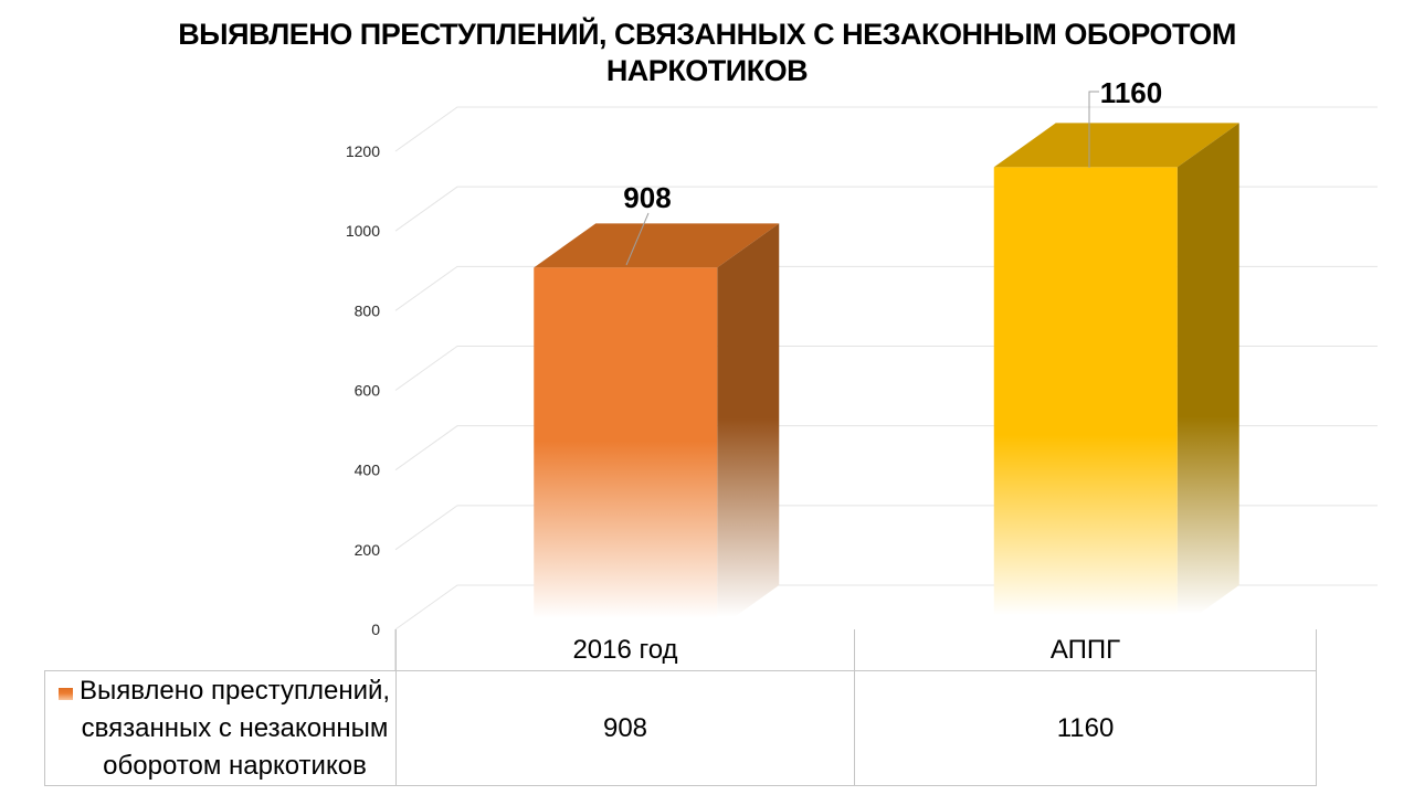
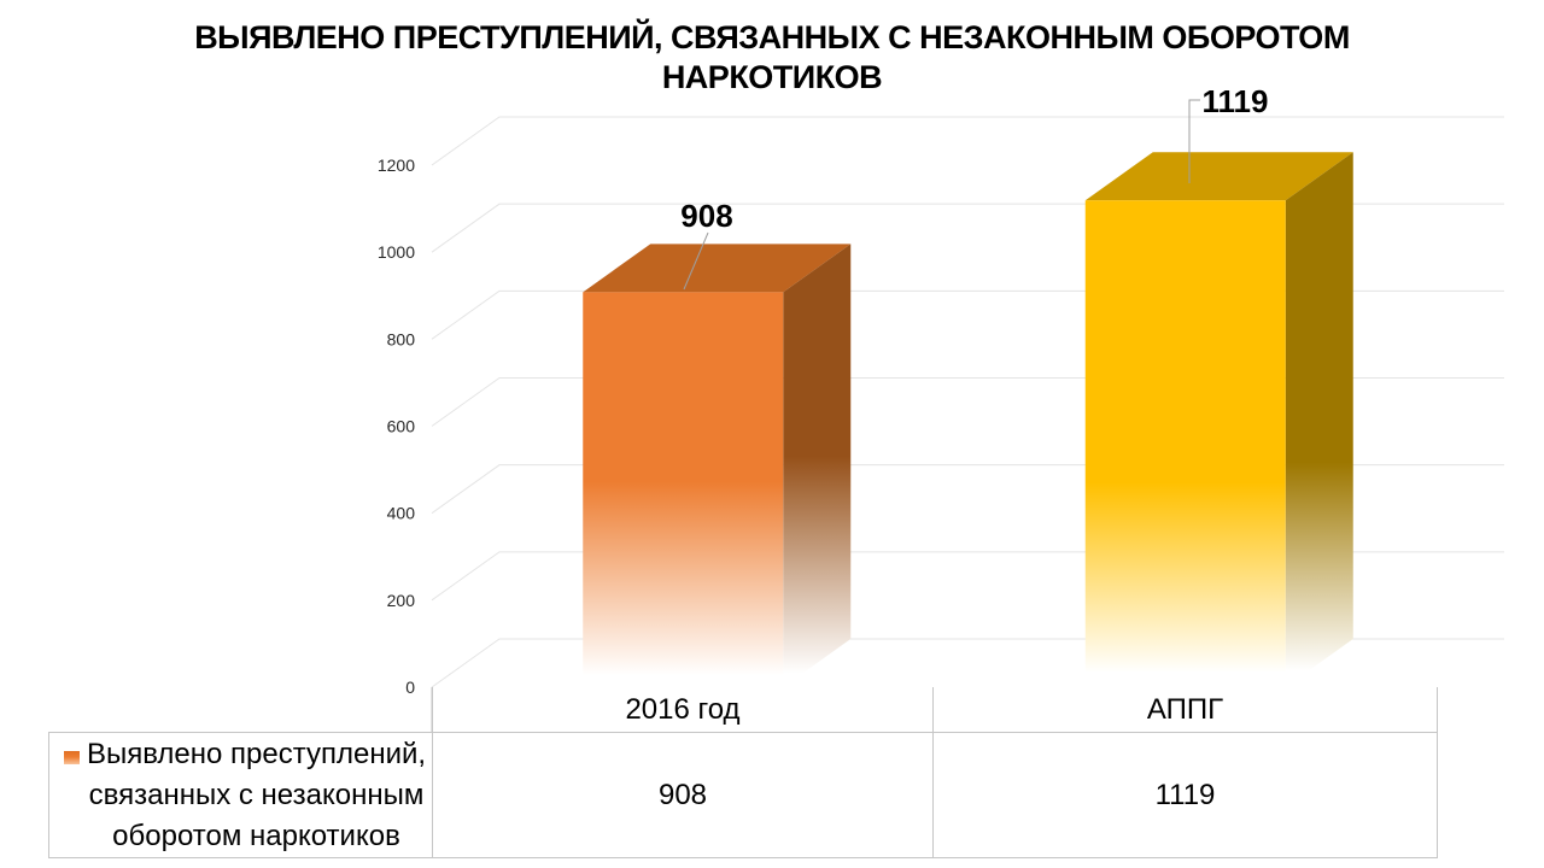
АППГ: 1160 -> 1119
